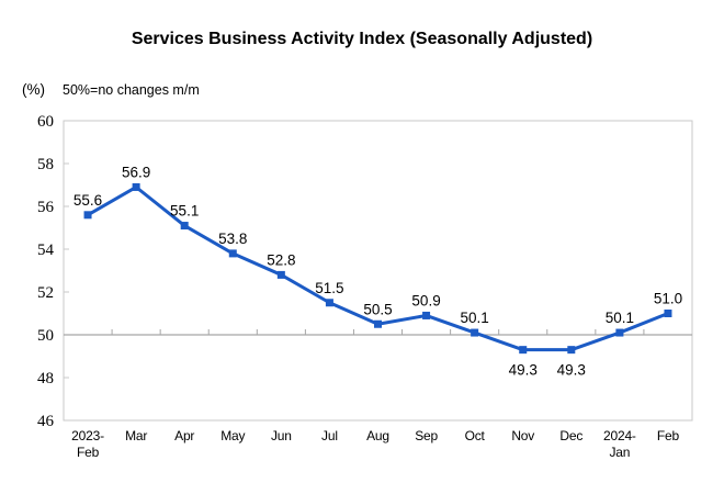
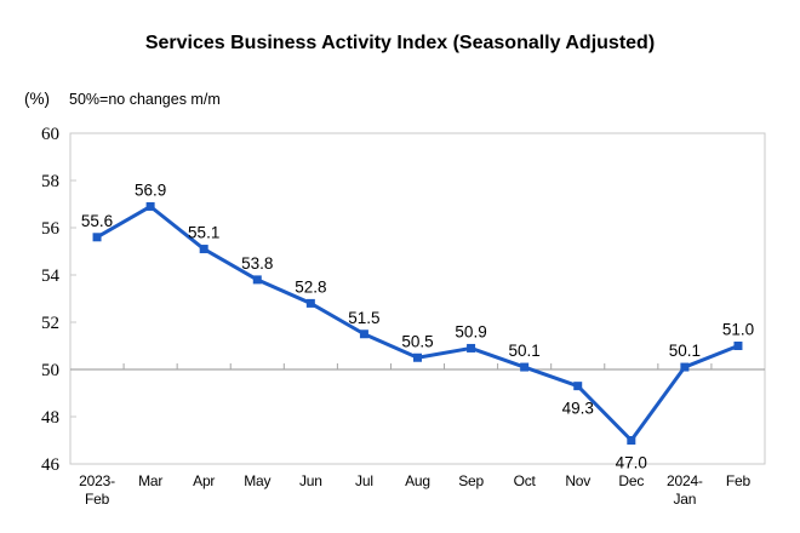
Dec: 49.3 -> 47.0
